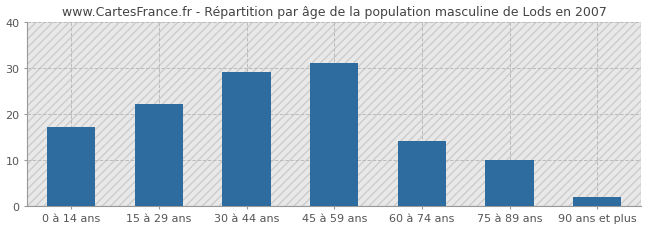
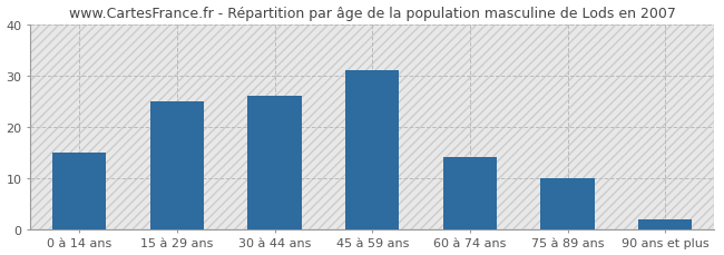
0 à 14 ans: 17 -> 15
15 à 29 ans: 22 -> 25
30 à 44 ans: 29 -> 26
